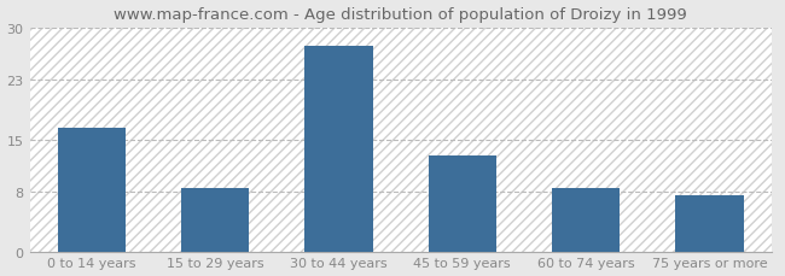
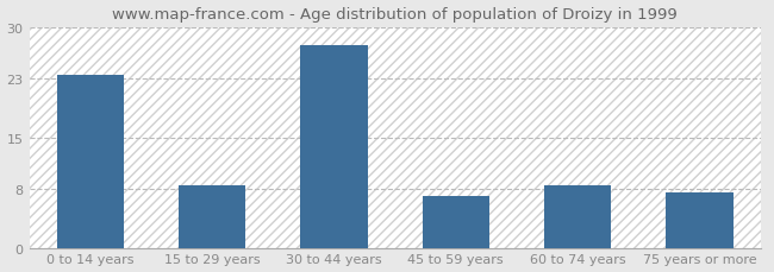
0 to 14 years: 16.6 -> 23.5
45 to 59 years: 12.8 -> 7.0
